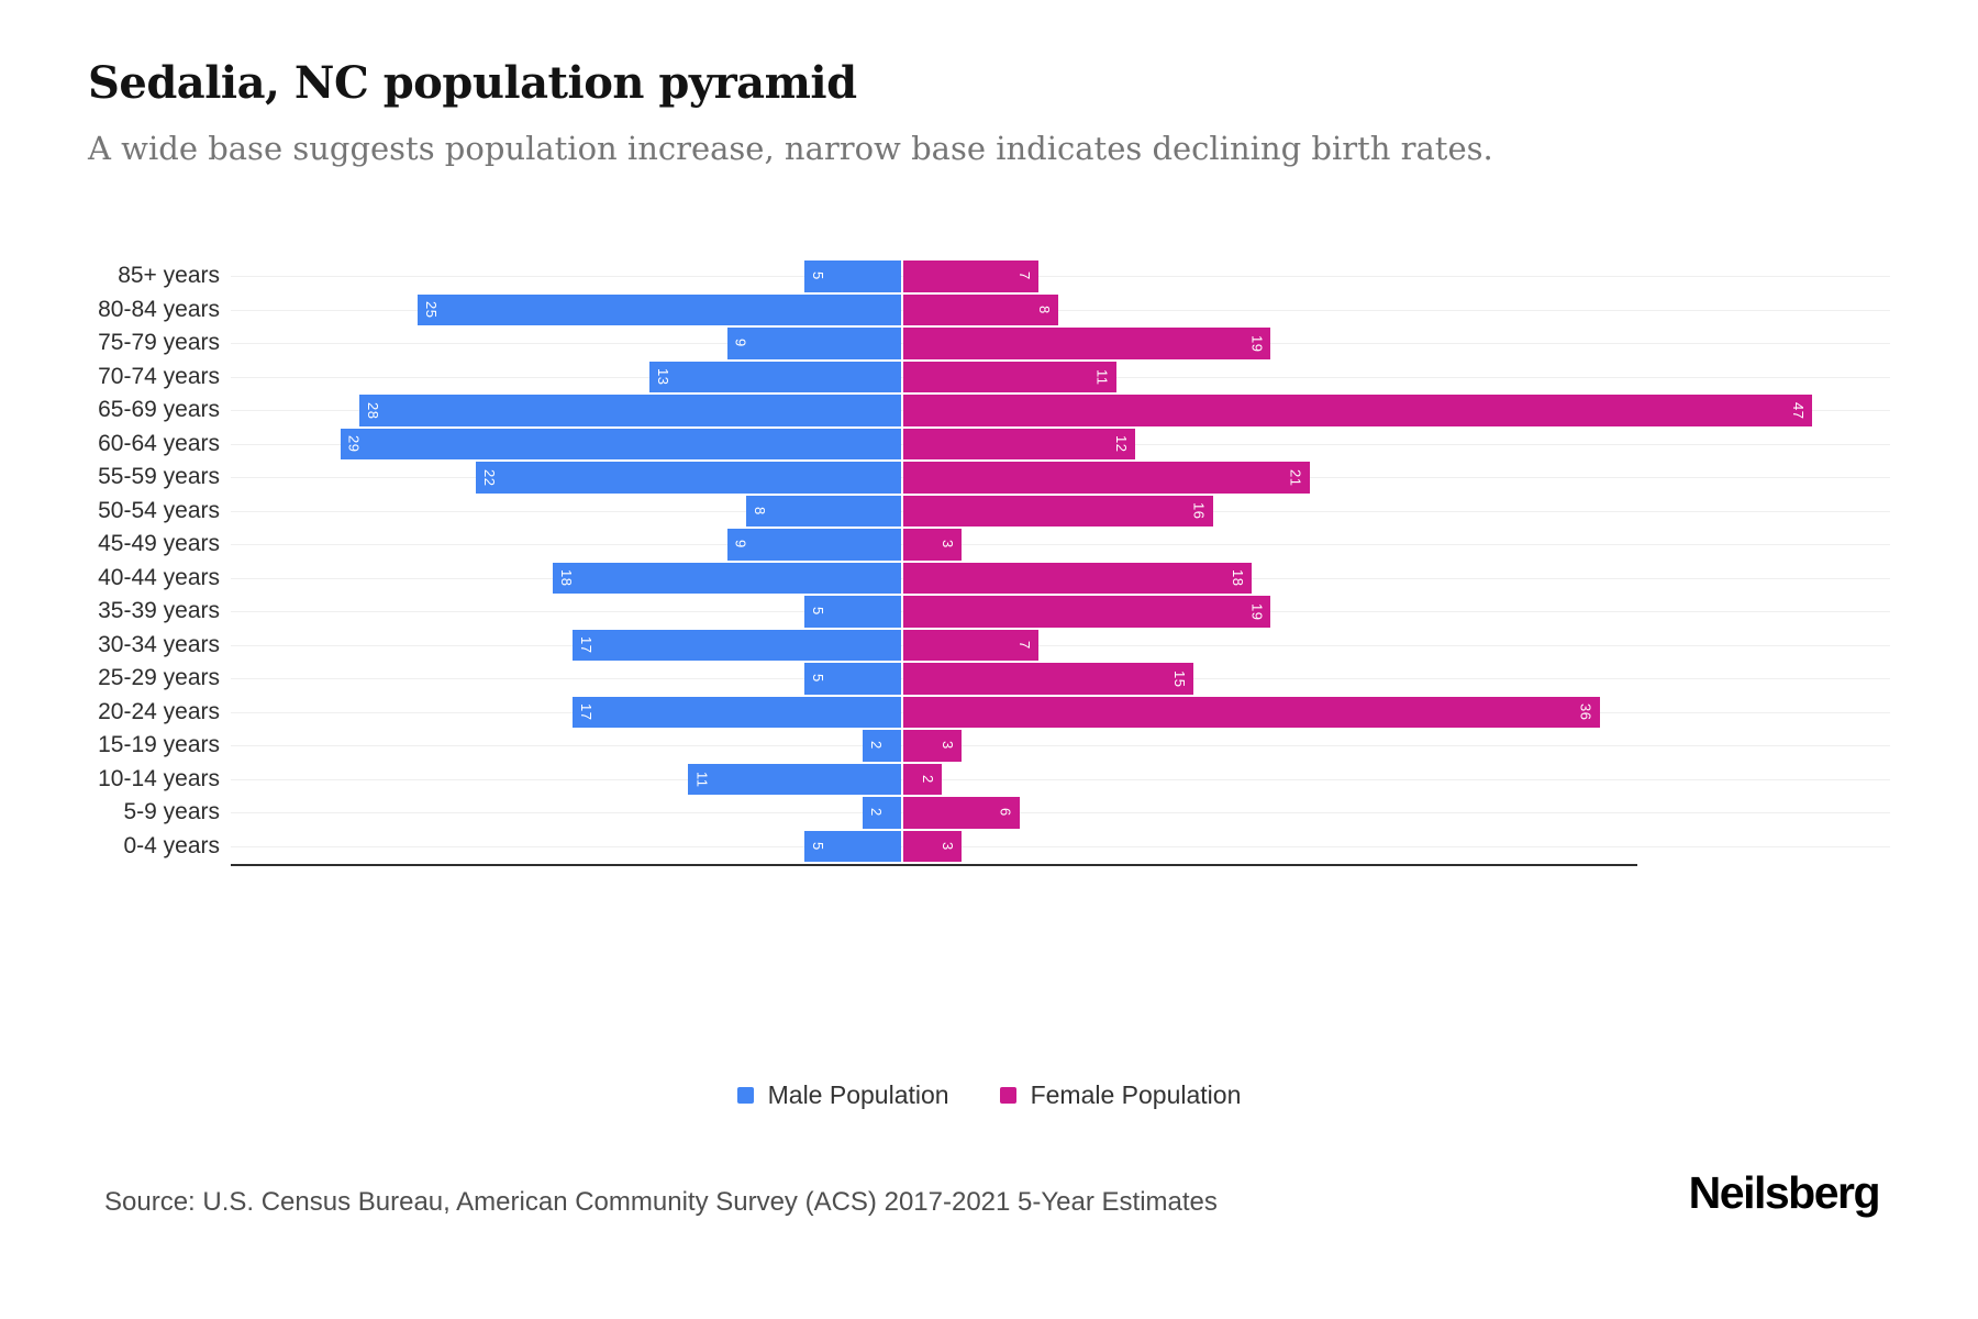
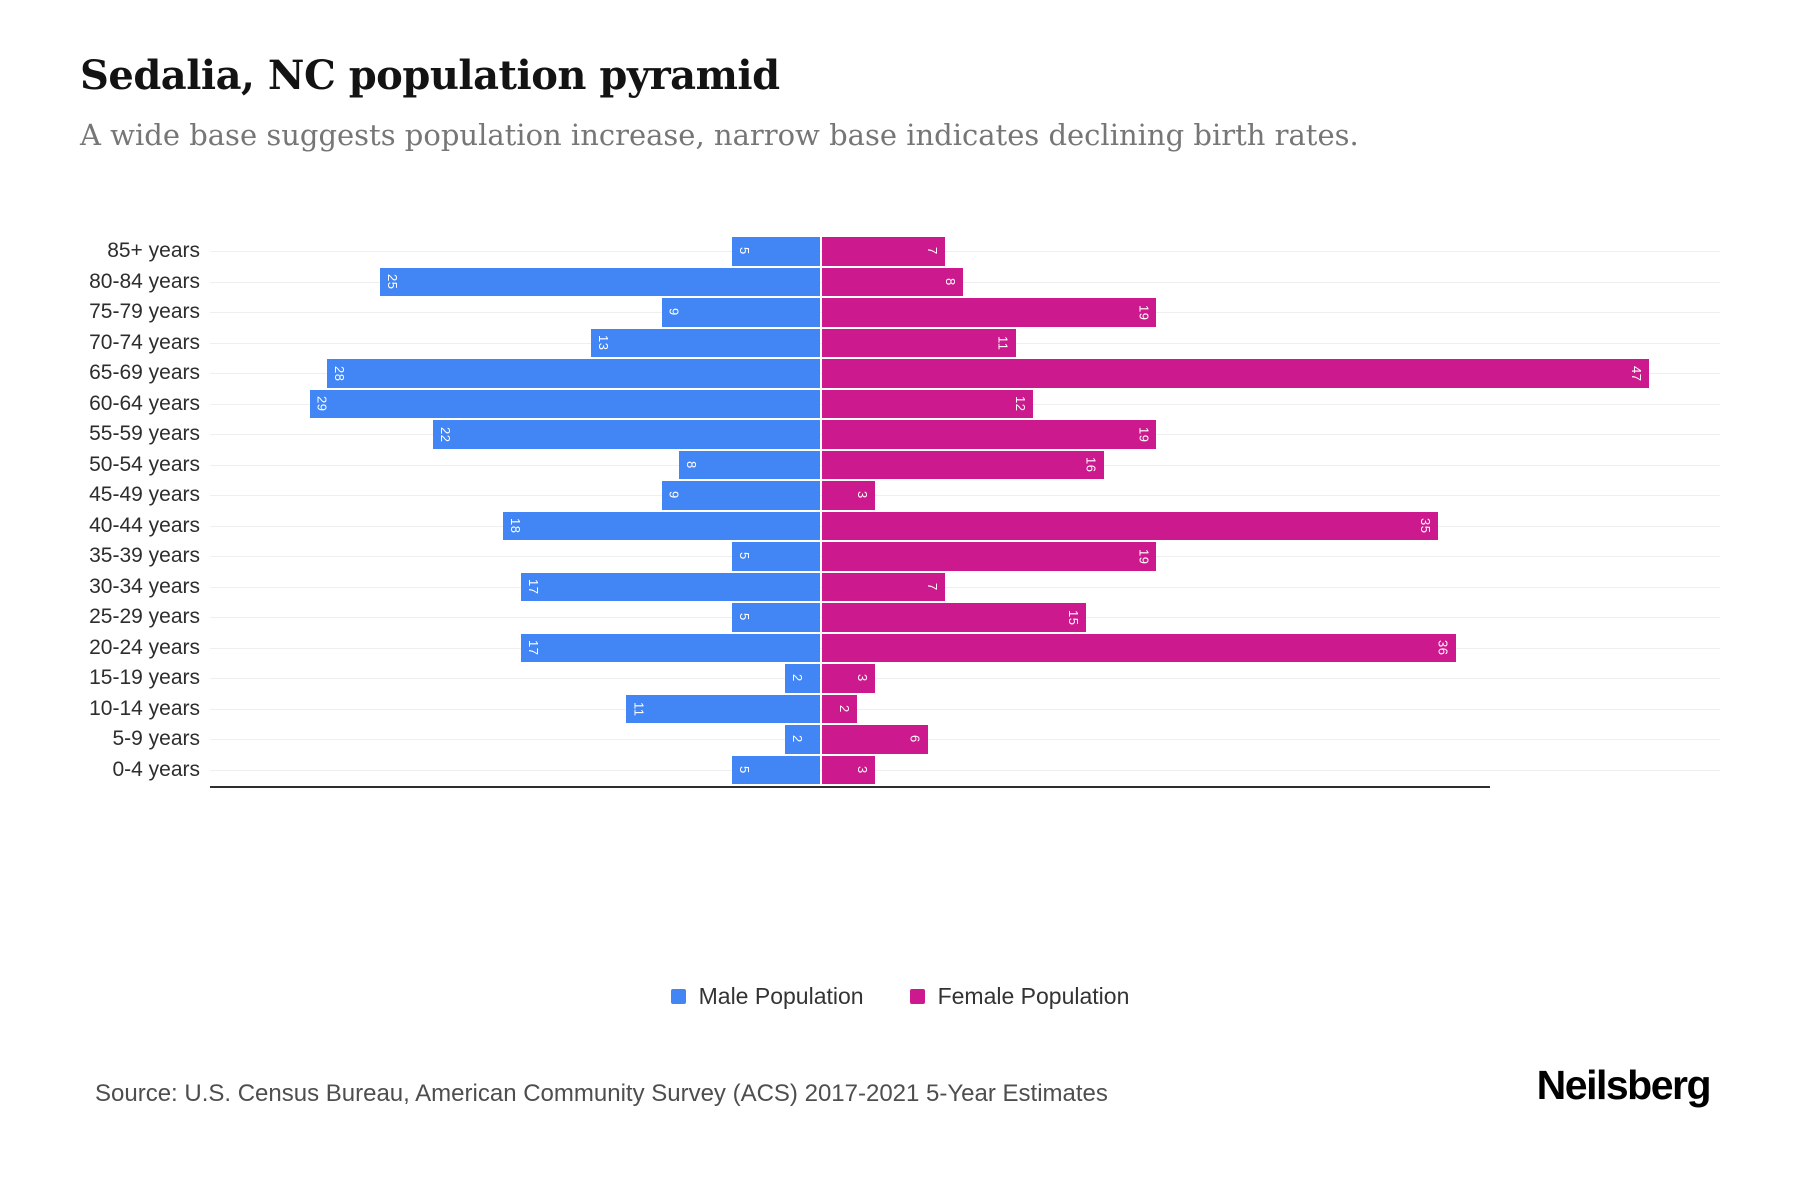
Female Population/55-59 years: 21 -> 19
Female Population/40-44 years: 18 -> 35
